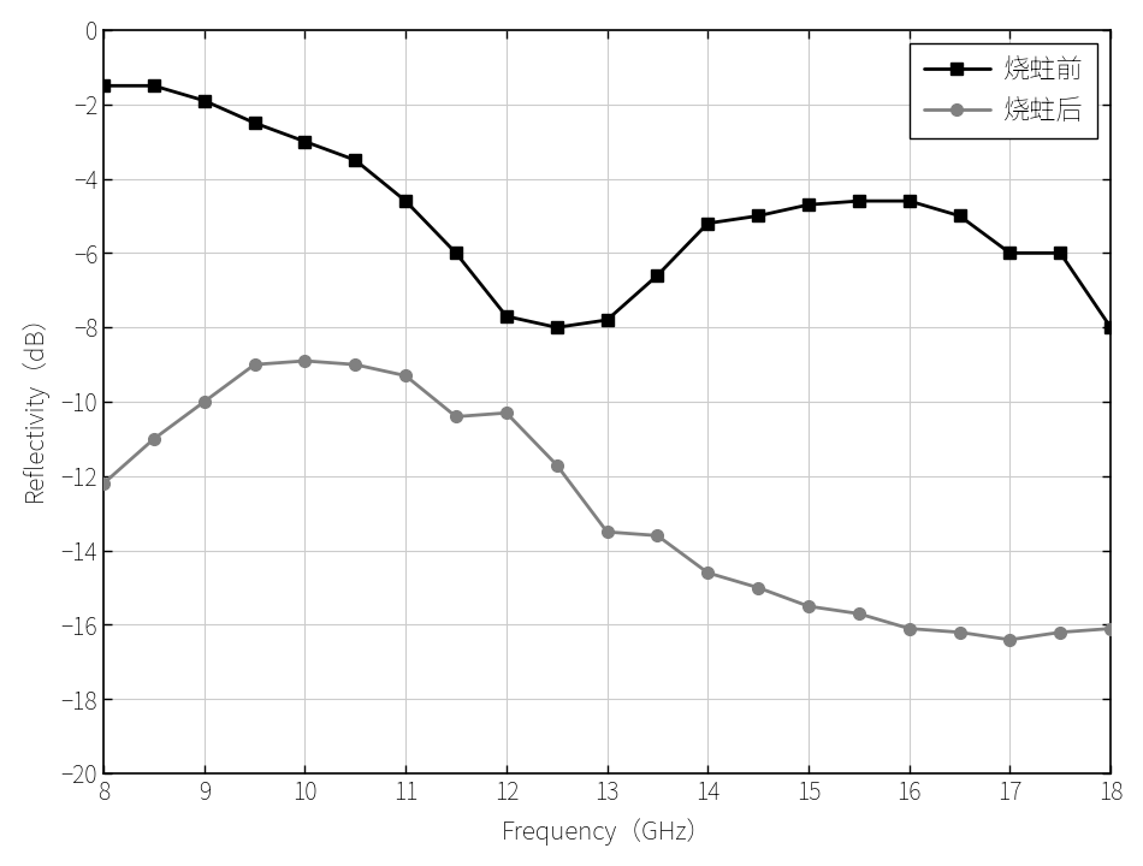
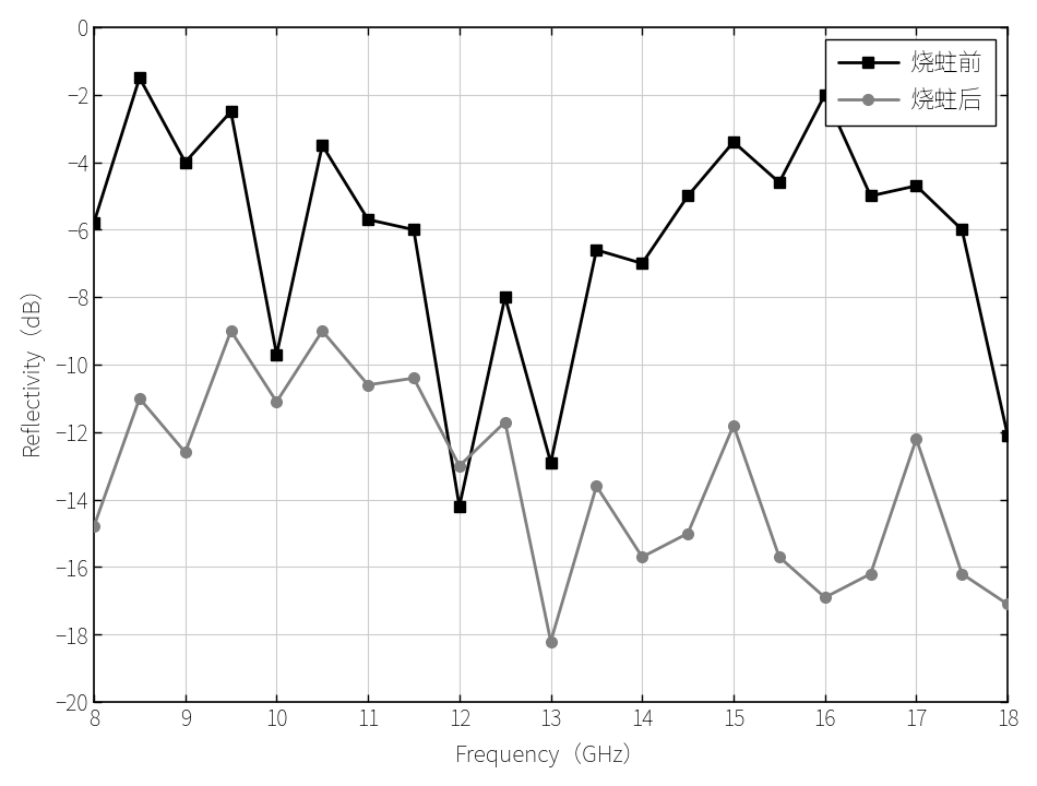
烧蛀前/8: -1.5 -> -5.8
烧蛀后/8: -12.2 -> -14.8
烧蛀前/9: -1.9 -> -4.0
烧蛀后/9: -10.0 -> -12.6
烧蛀前/10: -3.0 -> -9.7
烧蛀后/10: -8.9 -> -11.1
烧蛀前/11: -4.6 -> -5.7
烧蛀后/11: -9.3 -> -10.6
烧蛀前/12: -7.7 -> -14.2
烧蛀后/12: -10.3 -> -13.0
烧蛀前/13: -7.8 -> -12.9
烧蛀后/13: -13.5 -> -18.2
烧蛀前/14: -5.2 -> -7.0
烧蛀后/14: -14.6 -> -15.7
烧蛀前/15: -4.7 -> -3.4
烧蛀后/15: -15.5 -> -11.8
烧蛀前/16: -4.6 -> -2.0
烧蛀后/16: -16.1 -> -16.9
烧蛀前/17: -6.0 -> -4.7
烧蛀后/17: -16.4 -> -12.2
烧蛀前/18: -8.0 -> -12.1
烧蛀后/18: -16.1 -> -17.1
